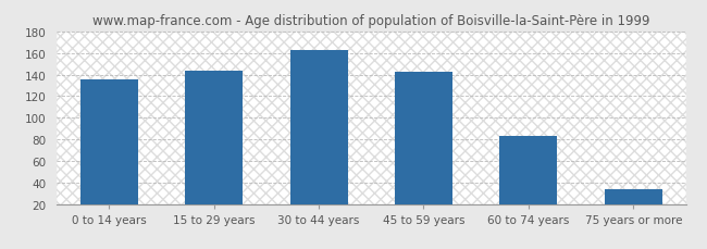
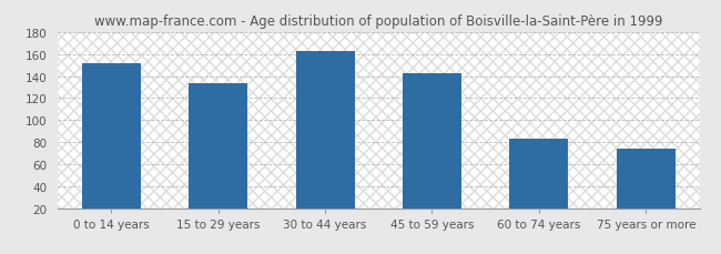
0 to 14 years: 136 -> 152
15 to 29 years: 144 -> 134
75 years or more: 34 -> 74
